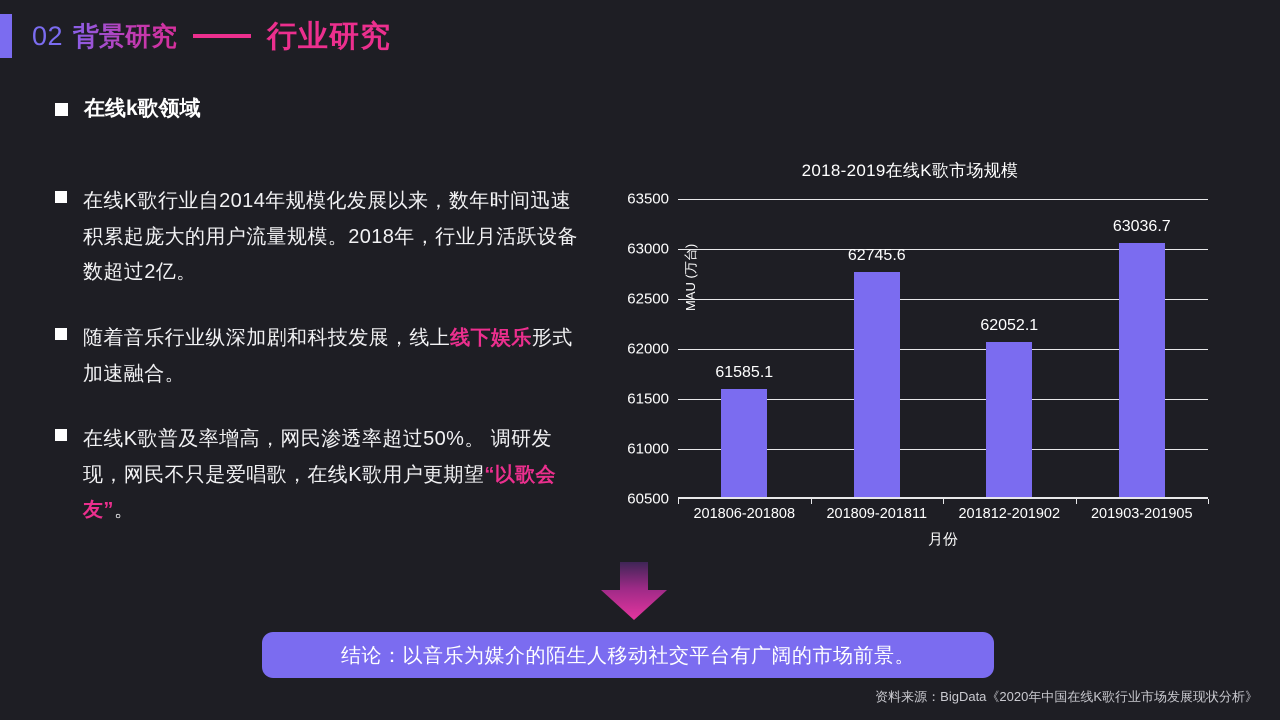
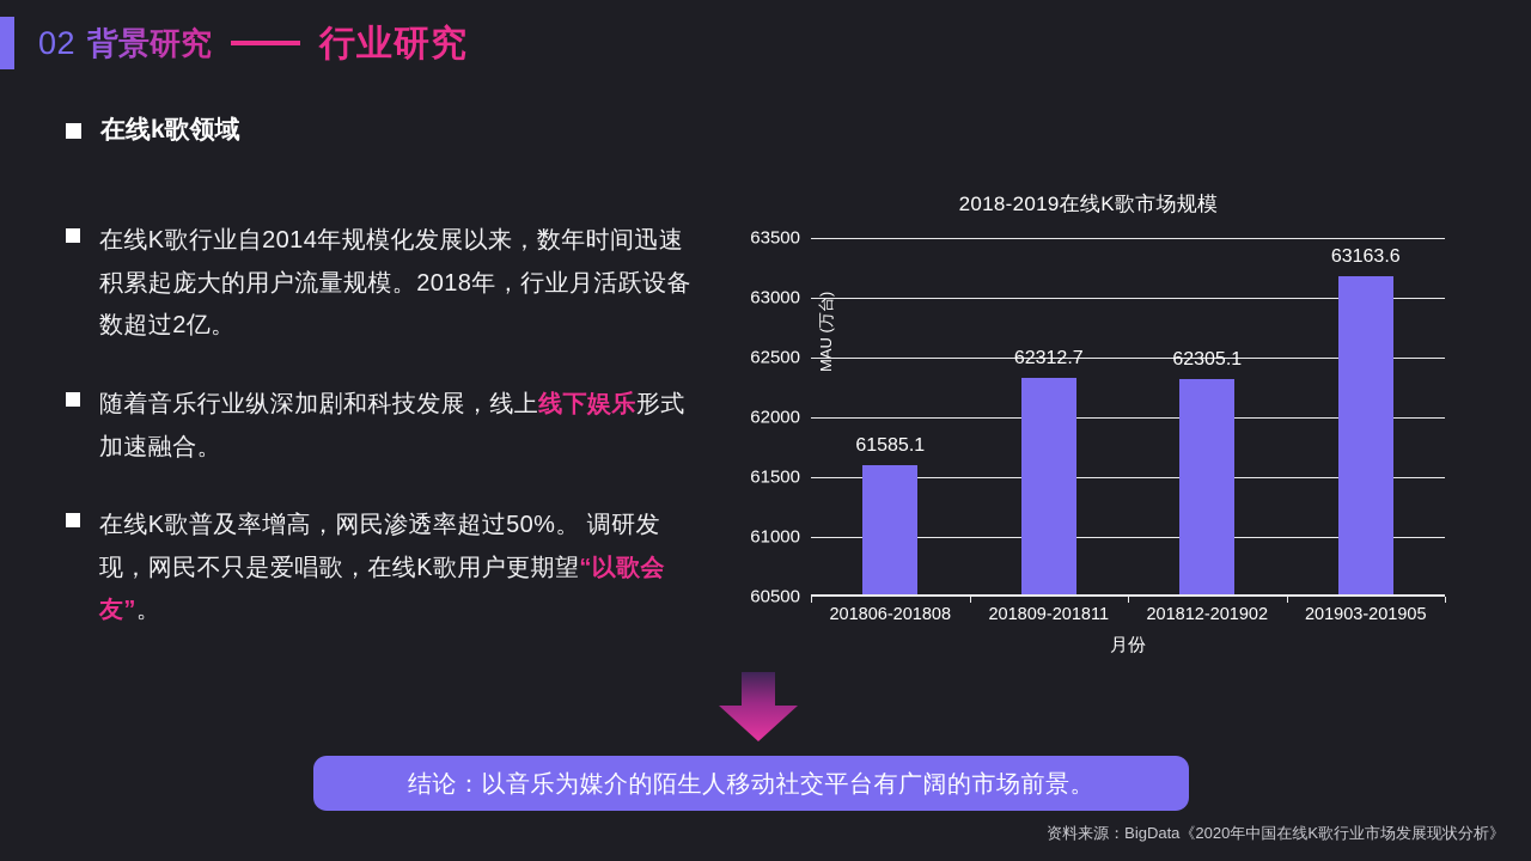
201809-201811: 62745.6 -> 62312.7
201812-201902: 62052.1 -> 62305.1
201903-201905: 63036.7 -> 63163.6
